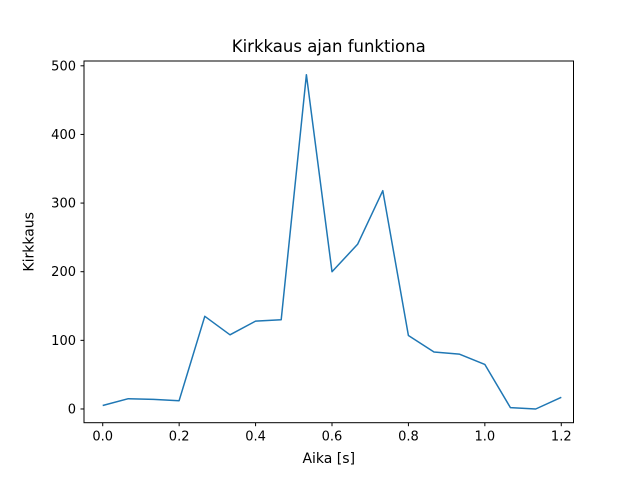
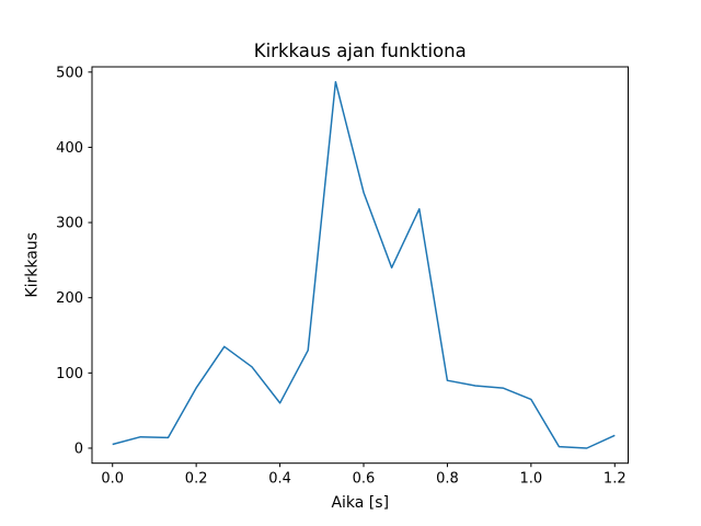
0.2: 10 -> 80
0.4: 130 -> 60
0.6: 200 -> 340
0.8: 110 -> 90
